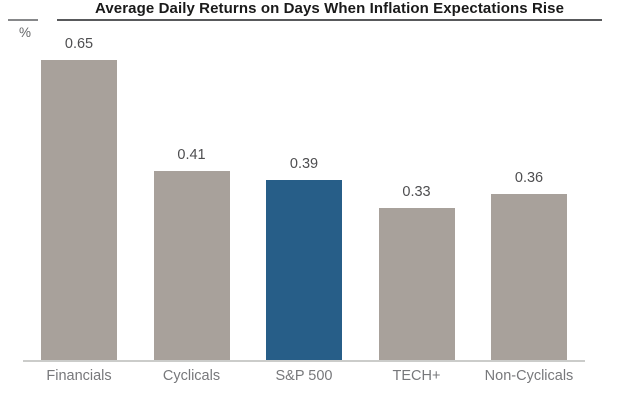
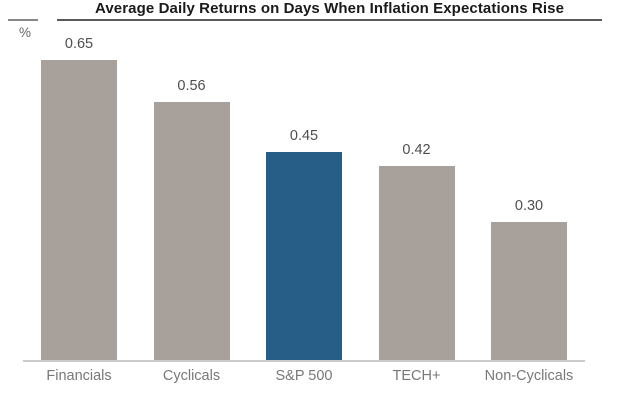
Cyclicals: 0.41 -> 0.56
S&P 500: 0.39 -> 0.45
TECH+: 0.33 -> 0.42
Non-Cyclicals: 0.36 -> 0.30
